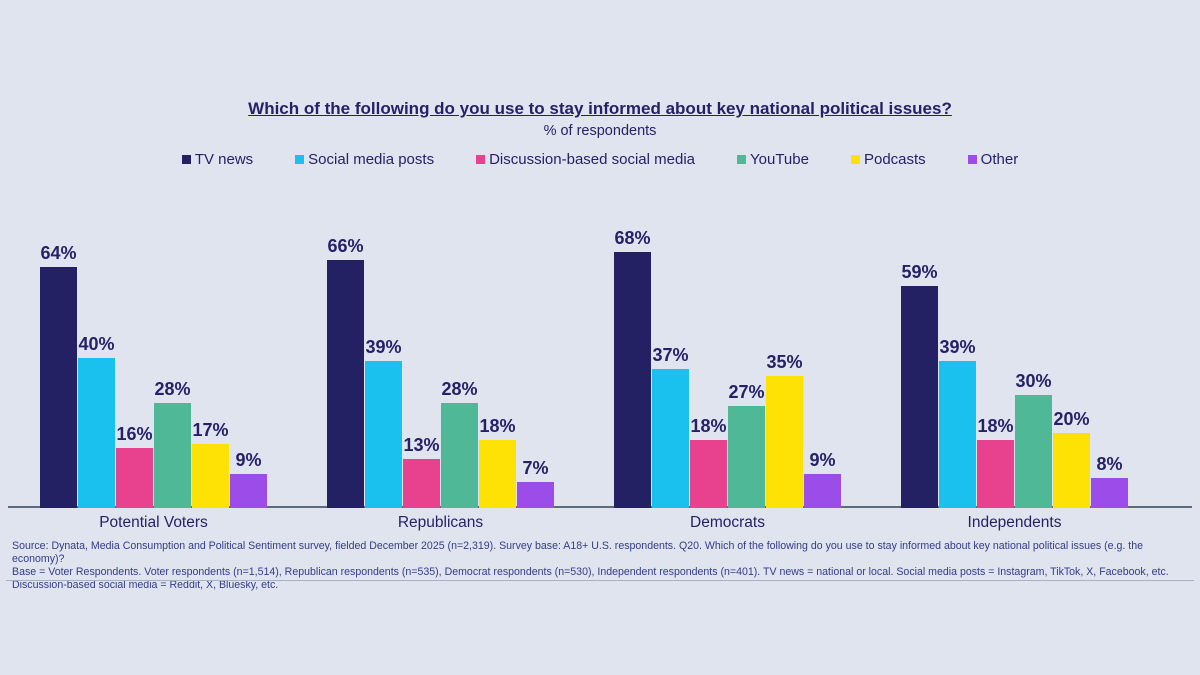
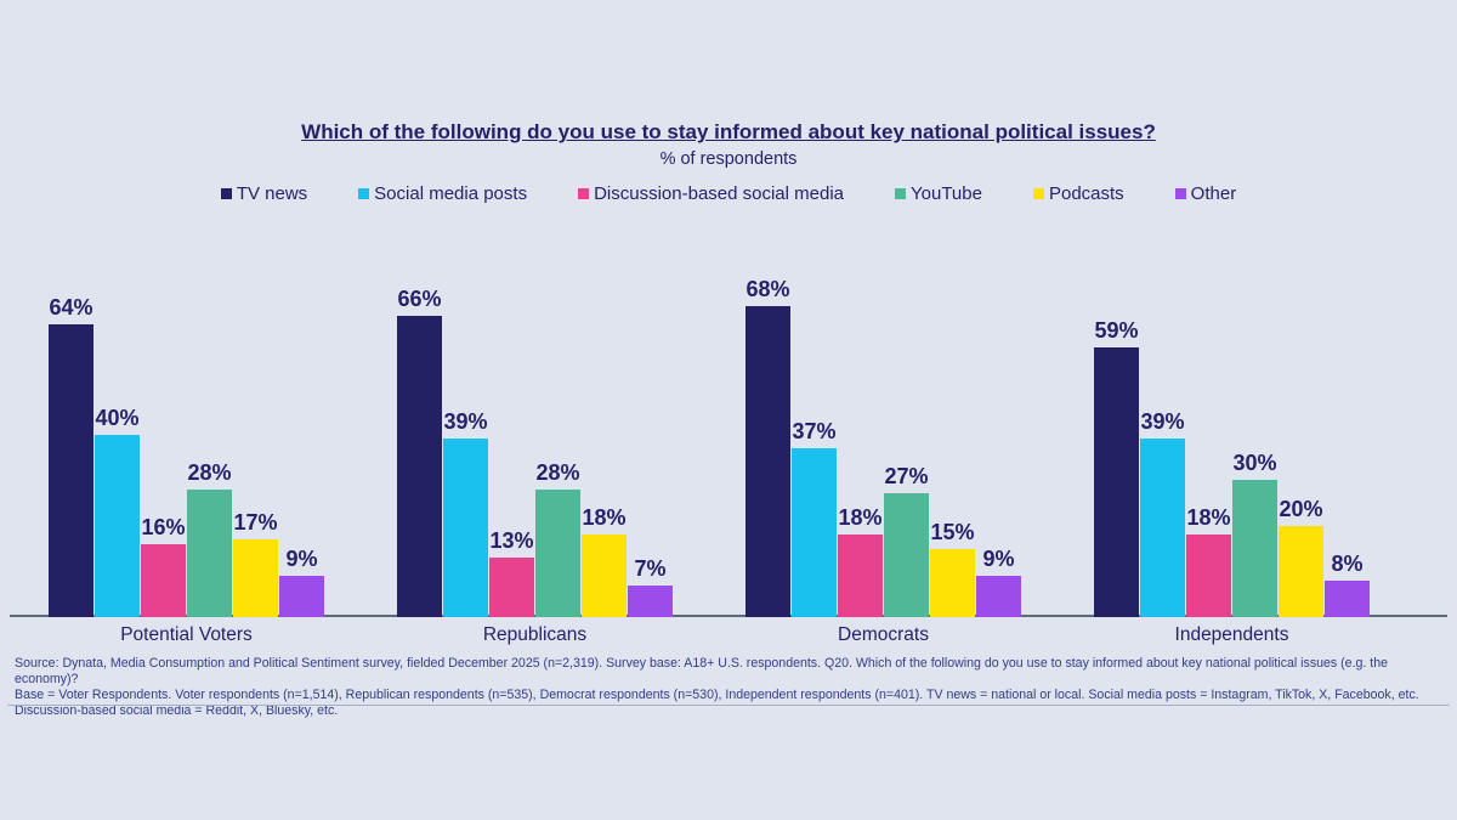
Podcasts/Democrats: 35% -> 15%
